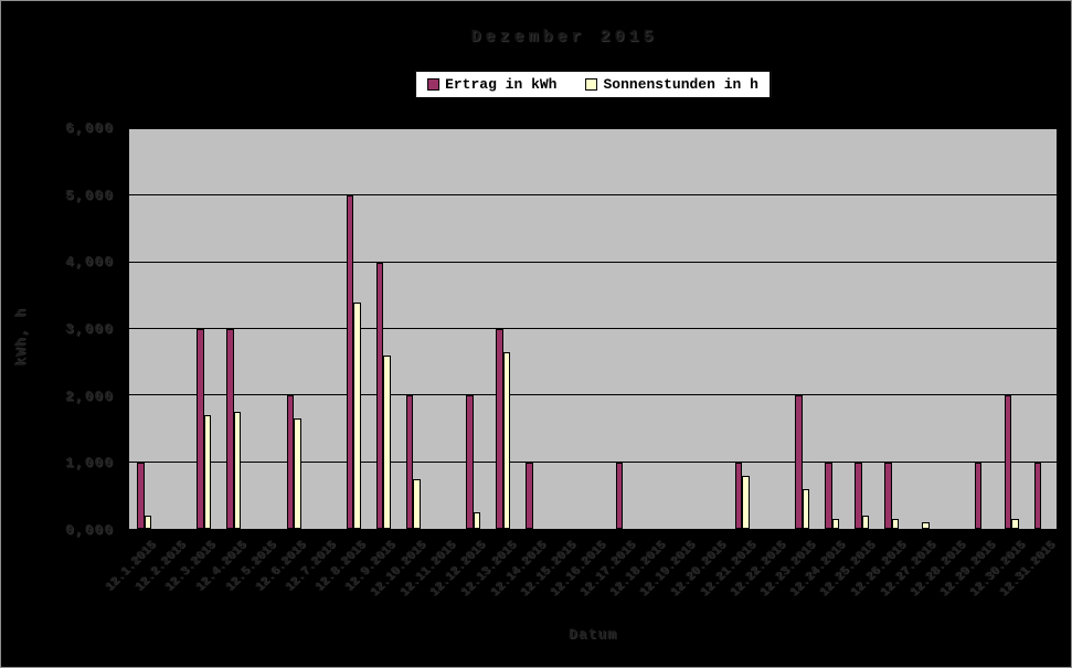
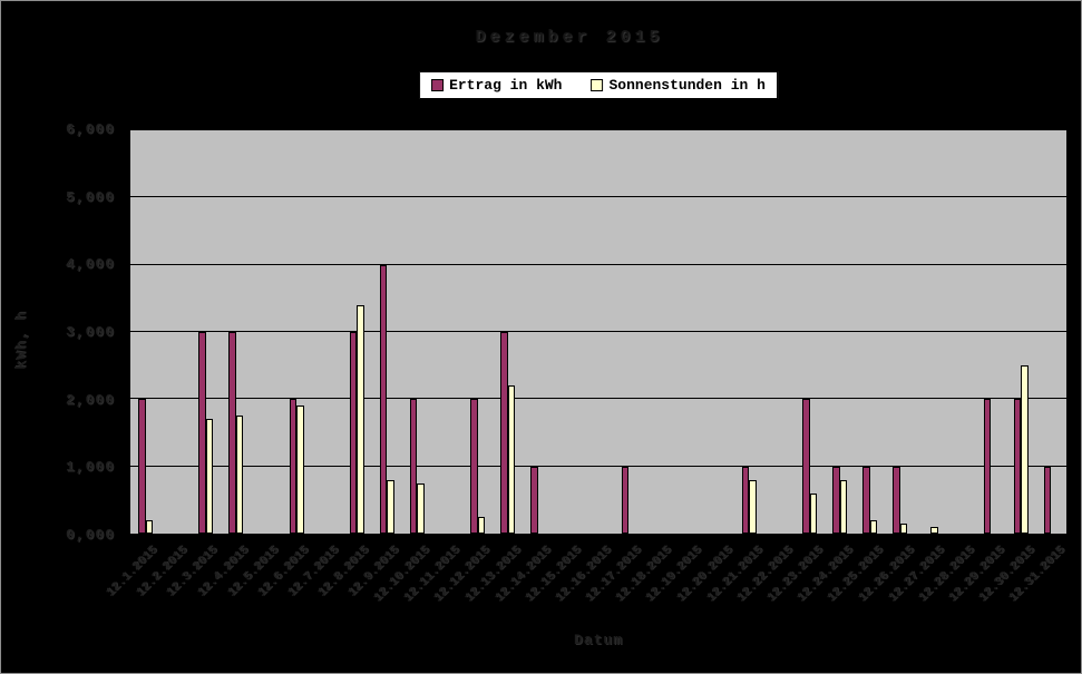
Ertrag in kWh/12.1.2015: 1 -> 2
Sonnenstunden in h/12.6.2015: 1,6 -> 1,9
Ertrag in kWh/12.8.2015: 5 -> 3
Sonnenstunden in h/12.9.2015: 2,6 -> 0,8
Sonnenstunden in h/12.13.2015: 2,6 -> 2,2
Sonnenstunden in h/12.24.2015: 0,1 -> 0,8
Ertrag in kWh/12.29.2015: 1 -> 2
Sonnenstunden in h/12.30.2015: 0,1 -> 2,5
